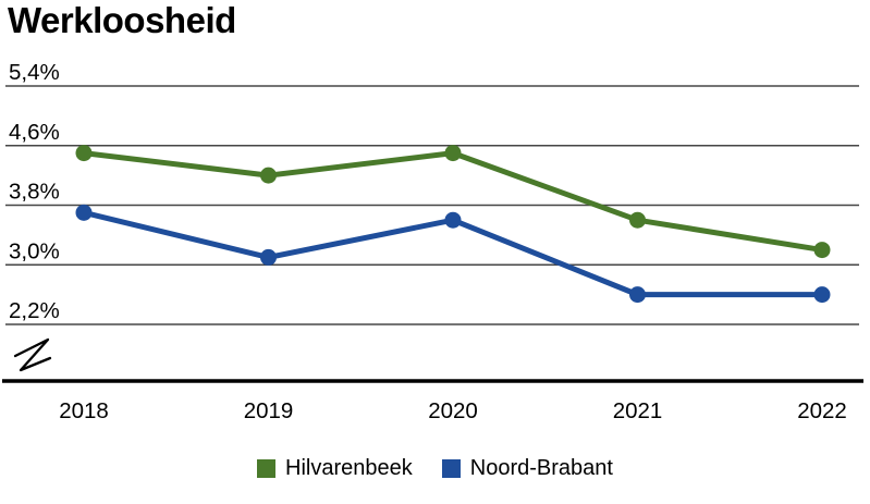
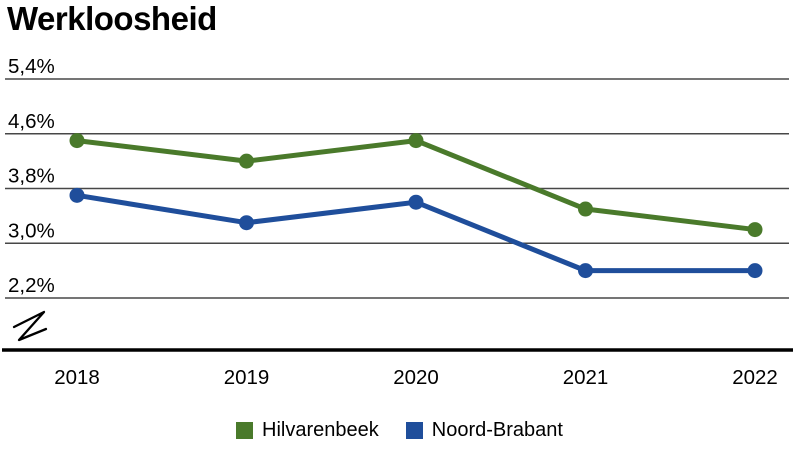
Noord-Brabant/2019: 3,1% -> 3,3%
Hilvarenbeek/2021: 3,6% -> 3,5%
